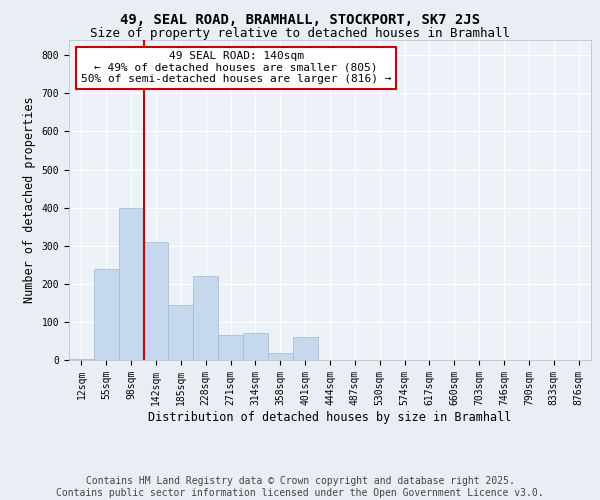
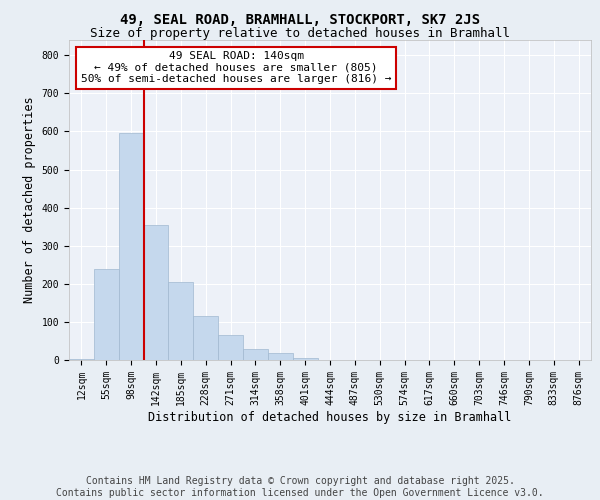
98sqm: 400 -> 595
142sqm: 310 -> 355
185sqm: 145 -> 205
228sqm: 220 -> 115
314sqm: 70 -> 30
401sqm: 60 -> 5
